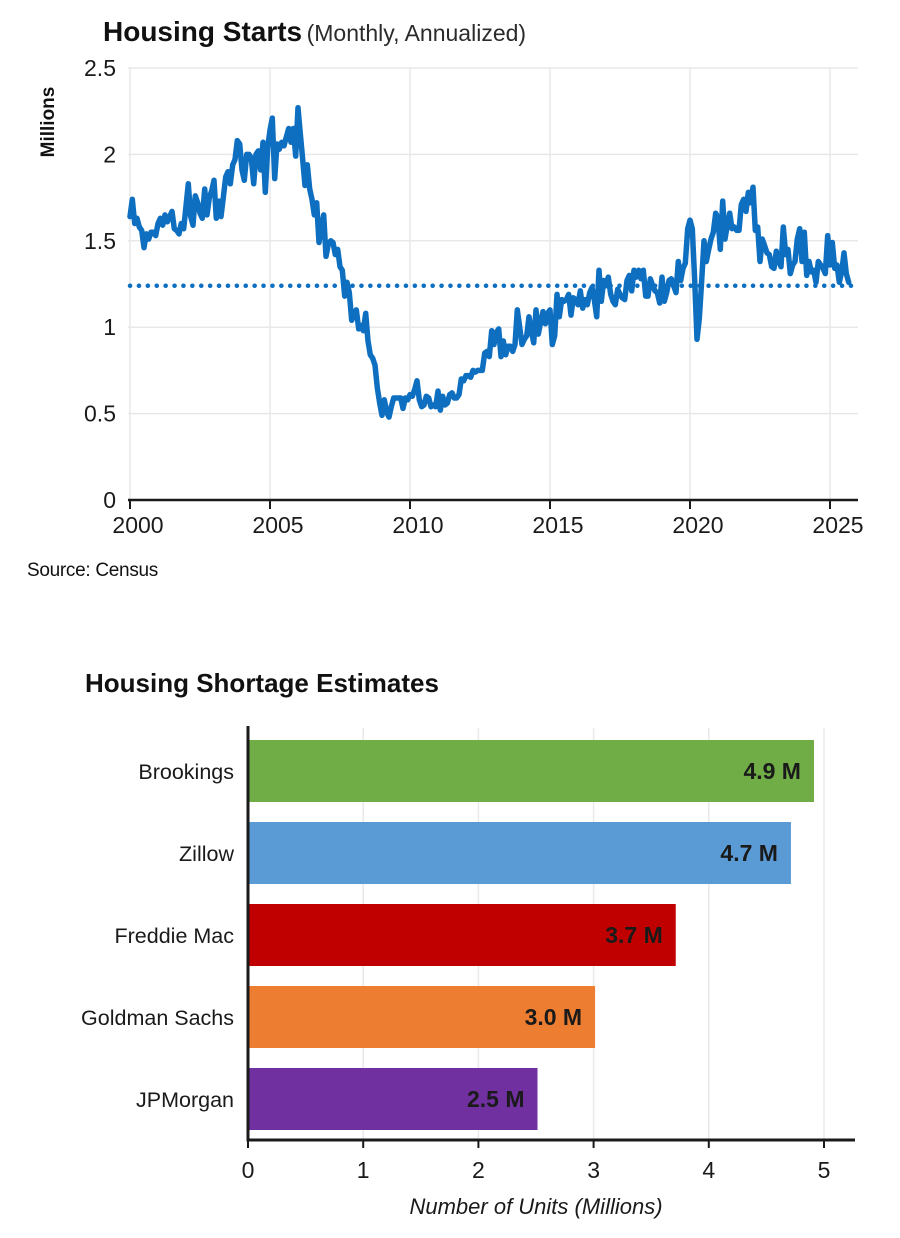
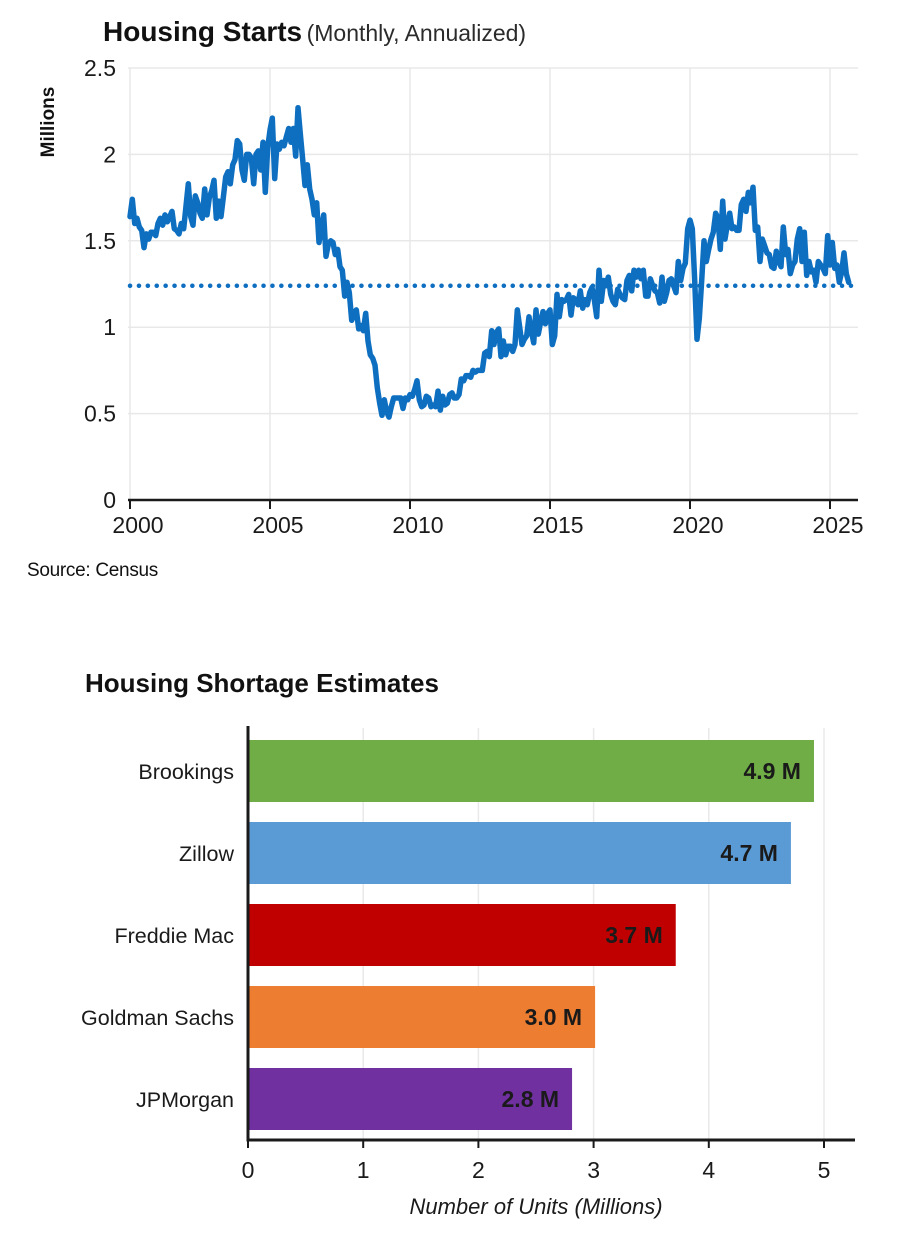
Housing Shortage Estimates/JPMorgan: 2.5 -> 2.8
